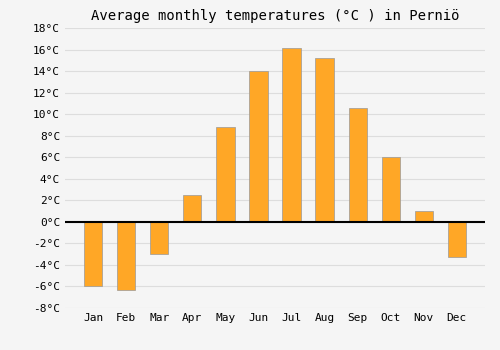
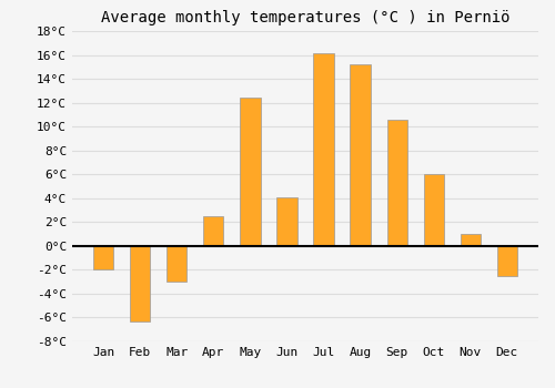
Jan: -6.0°C -> -2.0°C
May: 8.8°C -> 12.4°C
Jun: 14.0°C -> 4.1°C
Dec: -3.3°C -> -2.5°C
